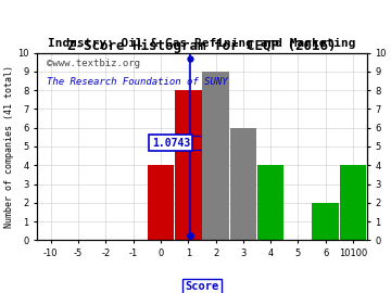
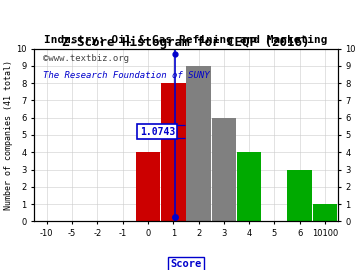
6: 2 -> 3
10100: 4 -> 1
